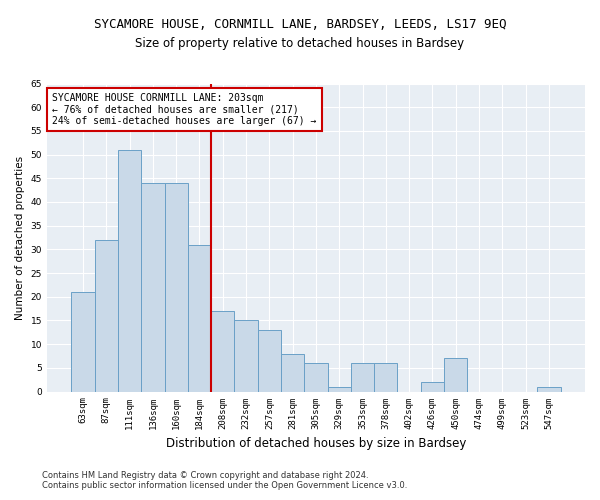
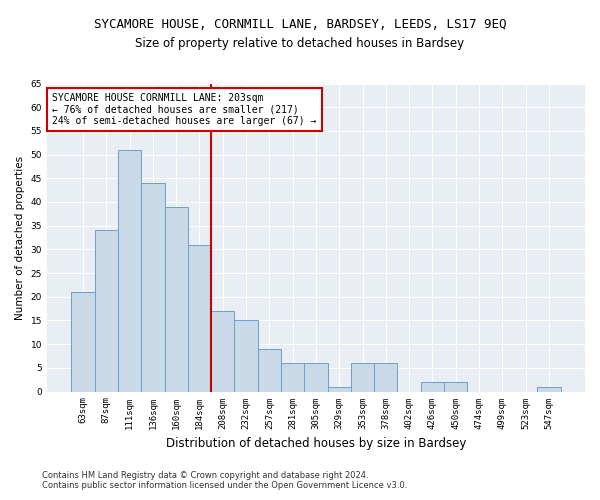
87sqm: 32 -> 34
160sqm: 44 -> 39
257sqm: 13 -> 9
281sqm: 8 -> 6
450sqm: 7 -> 2
